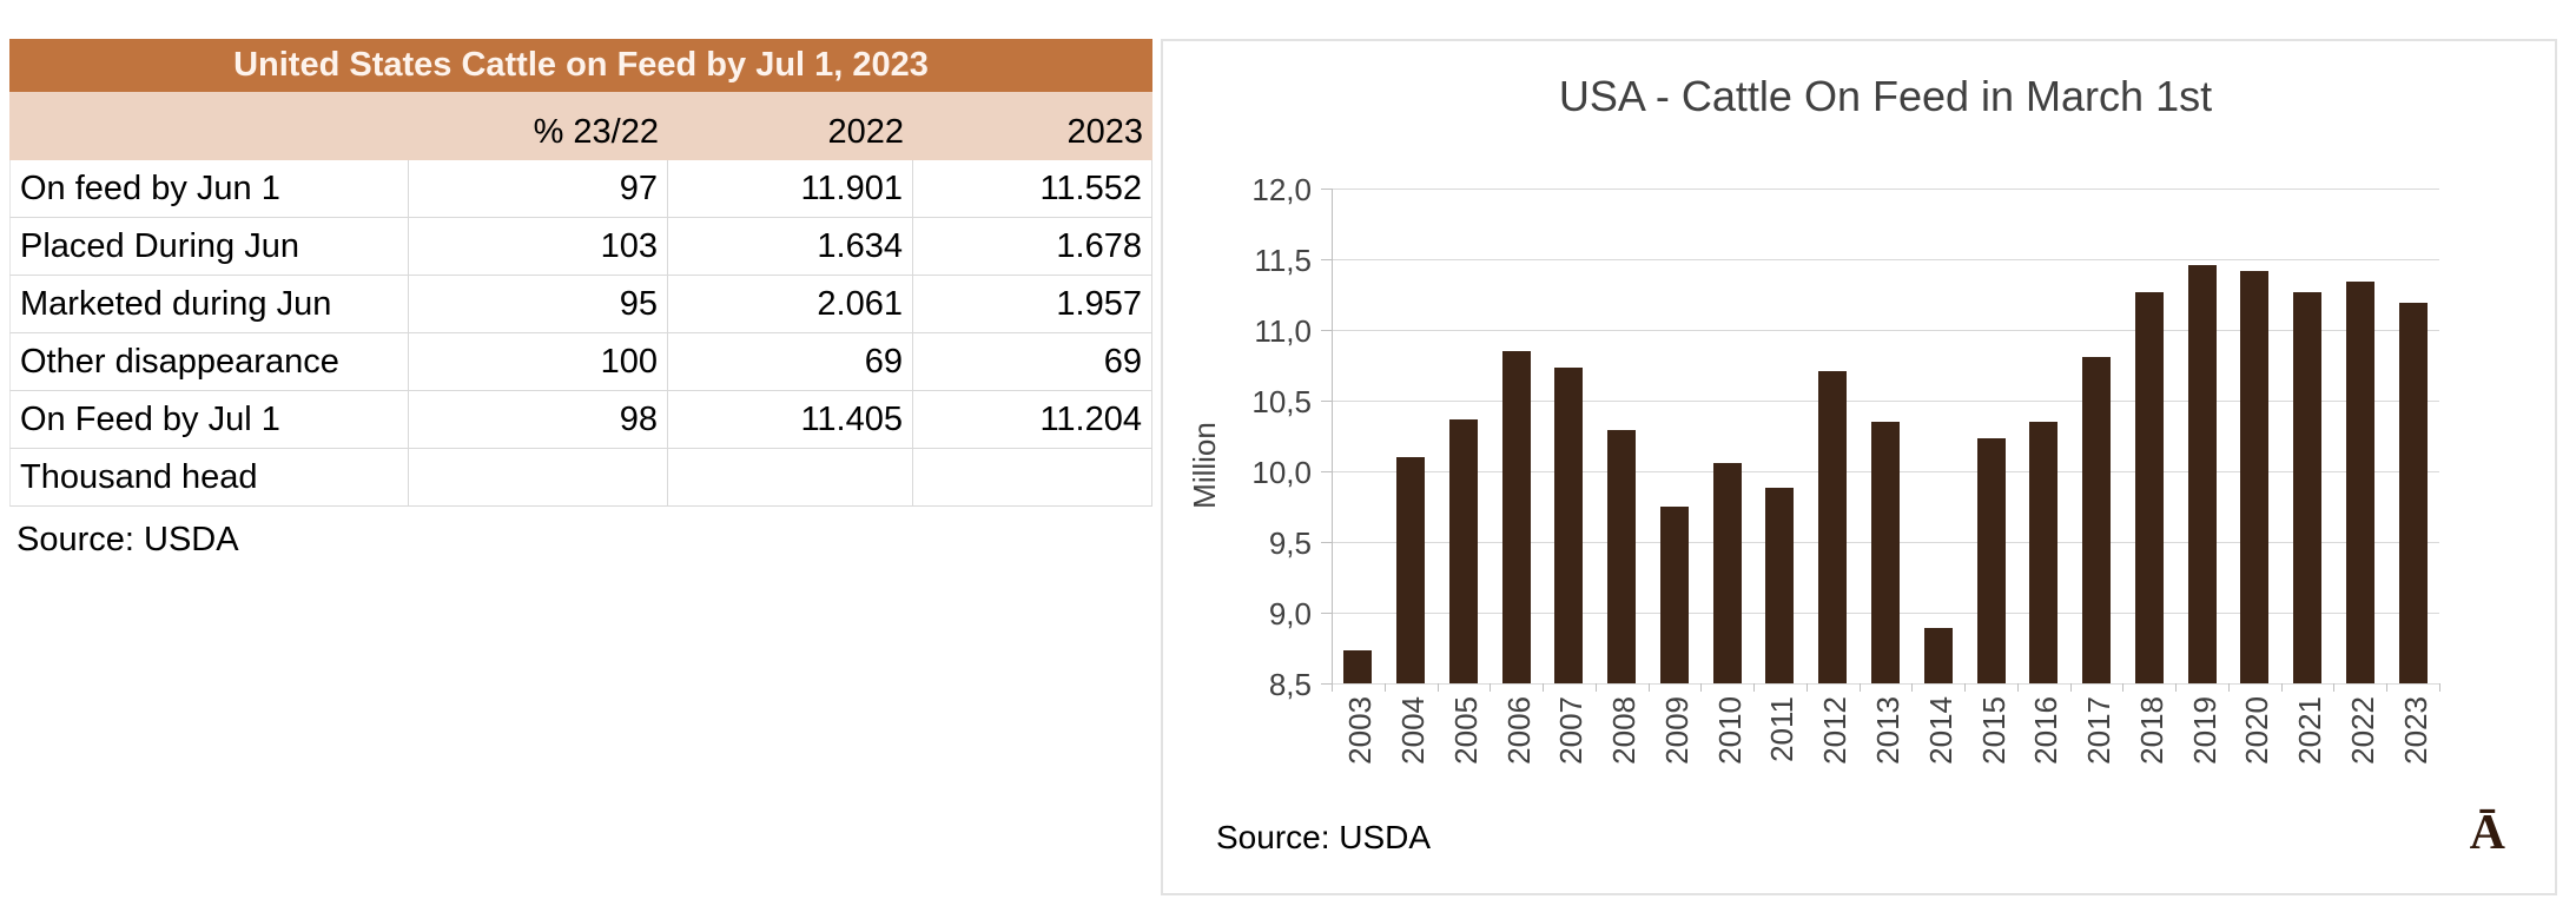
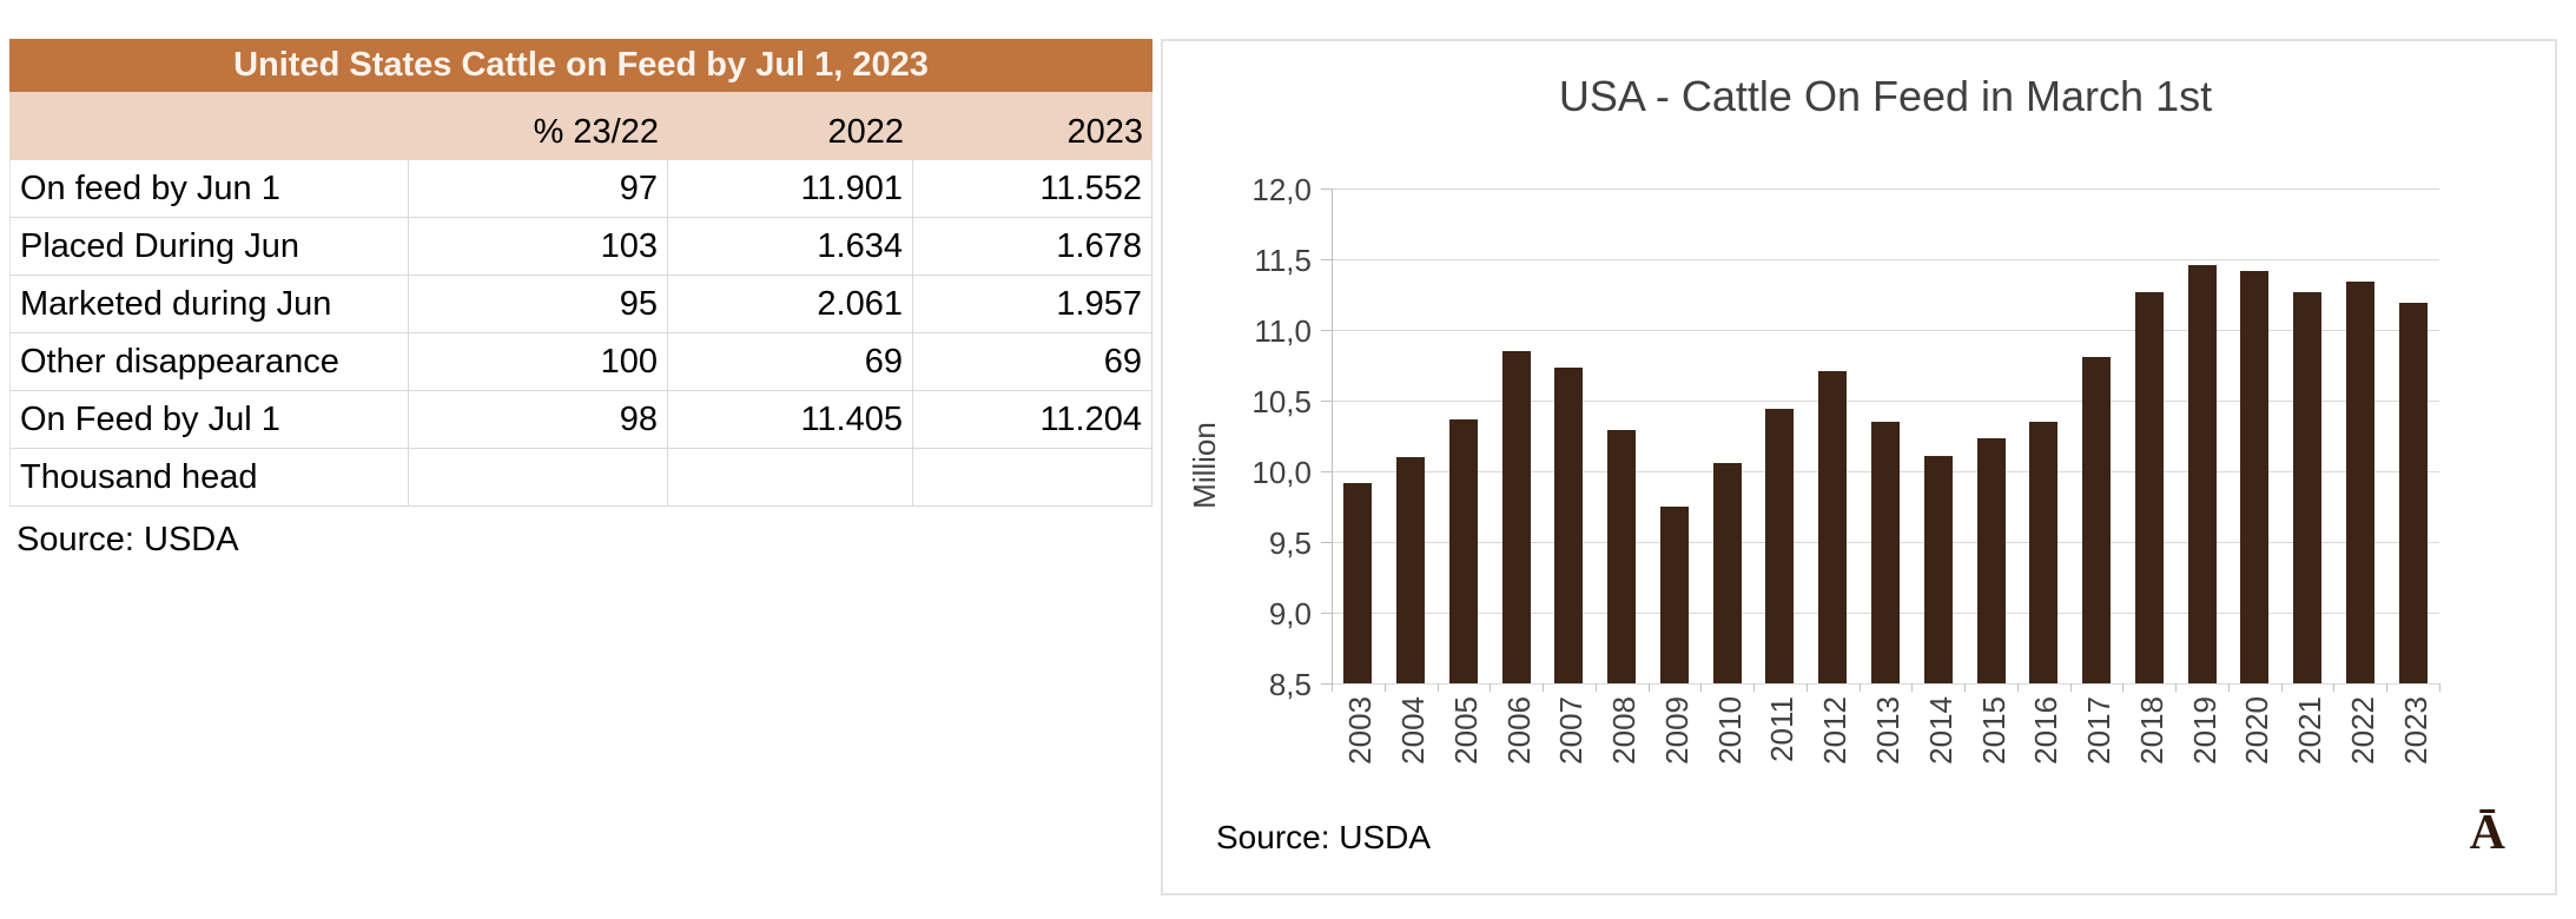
2003: 8,73 -> 9,92
2011: 9,88 -> 10,44
2014: 8,89 -> 10,11
